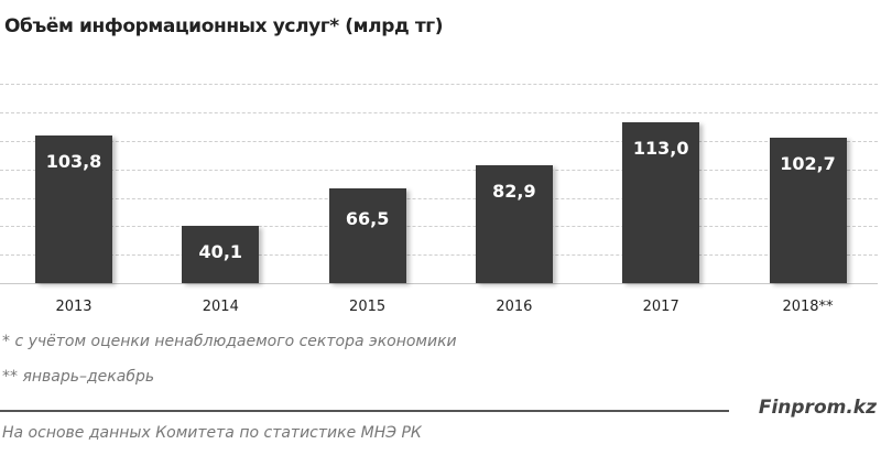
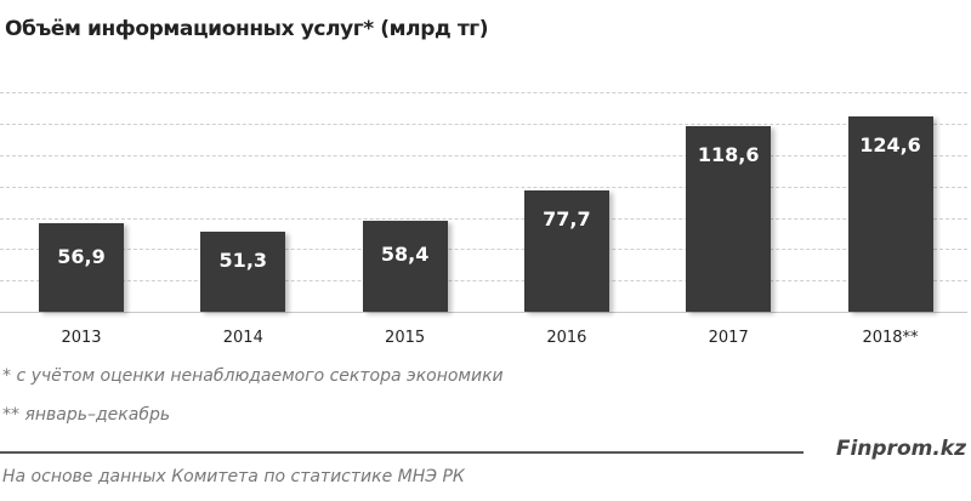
2013: 103,8 -> 56,9
2014: 40,1 -> 51,3
2015: 66,5 -> 58,4
2016: 82,9 -> 77,7
2017: 113,0 -> 118,6
2018**: 102,7 -> 124,6
